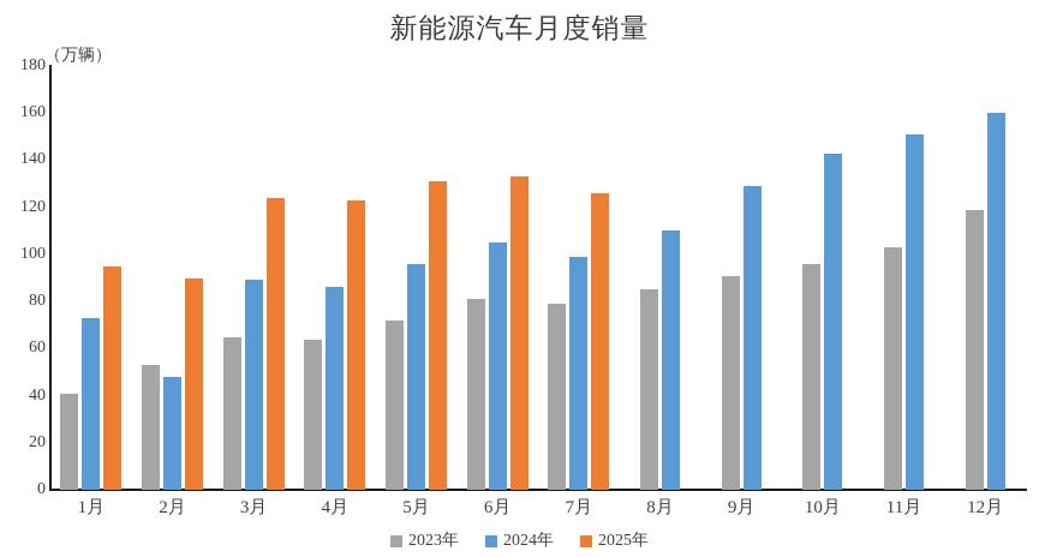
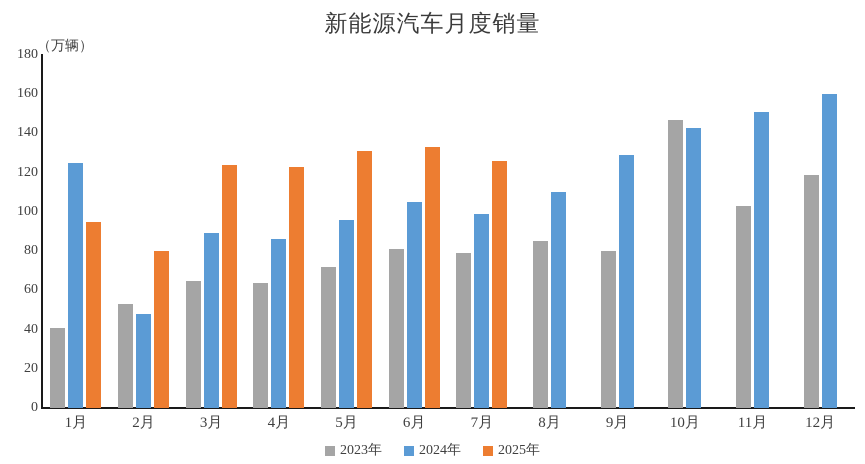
2024年/1月: 73 -> 125
2025年/2月: 90 -> 80
2023年/9月: 91 -> 80
2023年/10月: 96 -> 147
